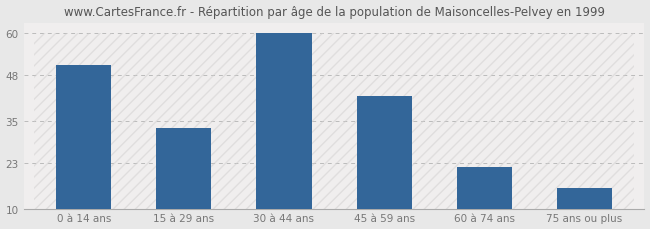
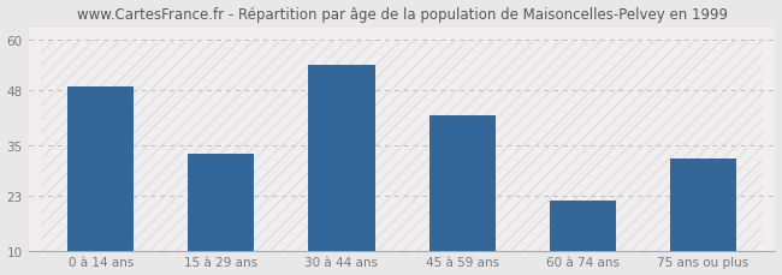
0 à 14 ans: 51 -> 49
30 à 44 ans: 60 -> 54
75 ans ou plus: 16 -> 32
